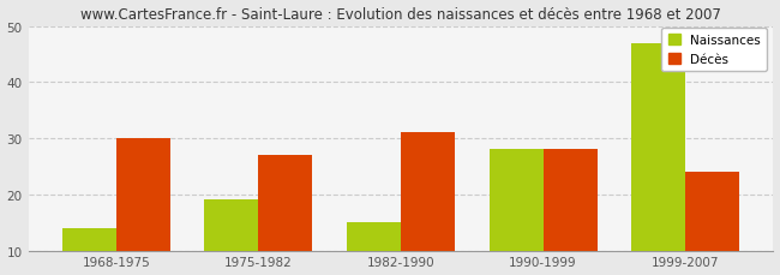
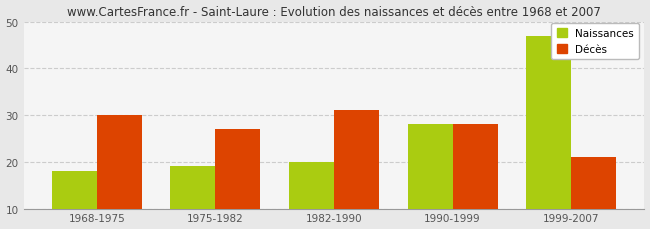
Naissances/1968-1975: 14 -> 18
Naissances/1982-1990: 15 -> 20
Décès/1999-2007: 24 -> 21
